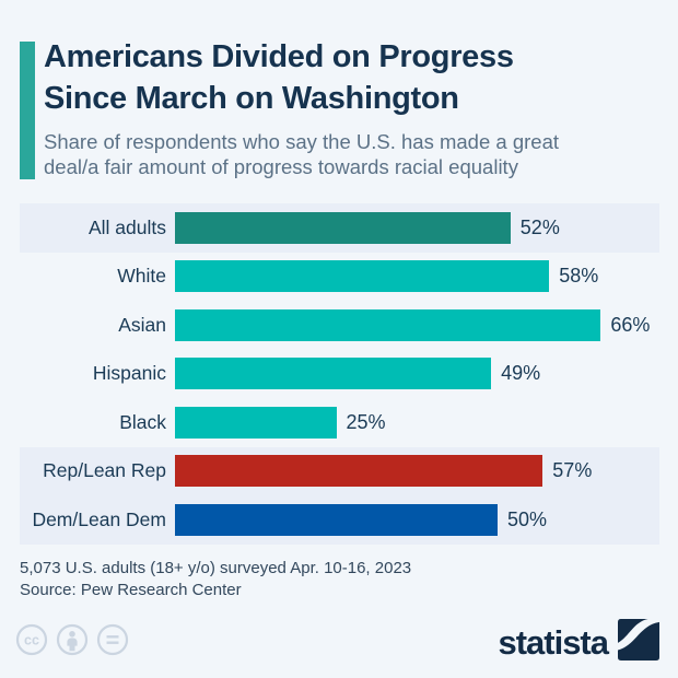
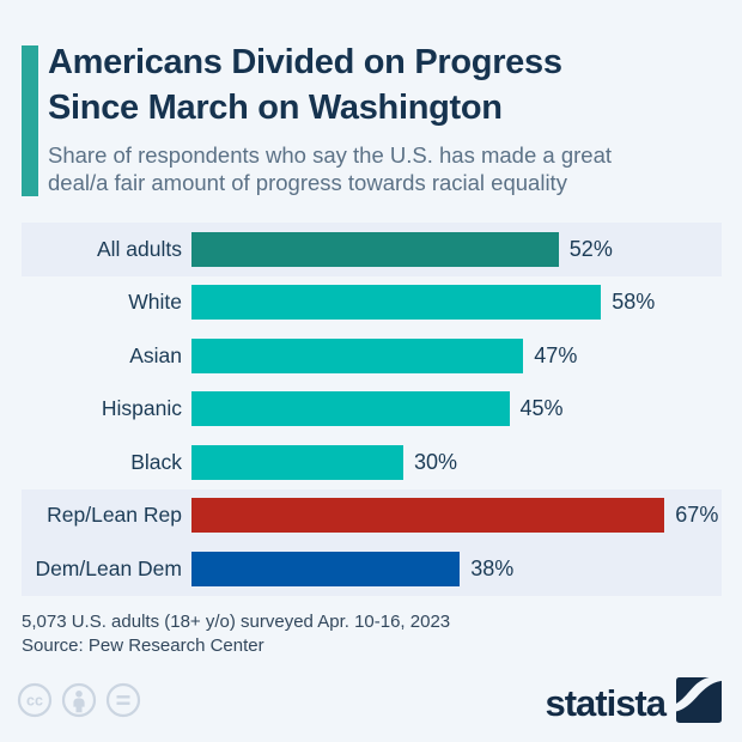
Asian: 66% -> 47%
Hispanic: 49% -> 45%
Black: 25% -> 30%
Rep/Lean Rep: 57% -> 67%
Dem/Lean Dem: 50% -> 38%
